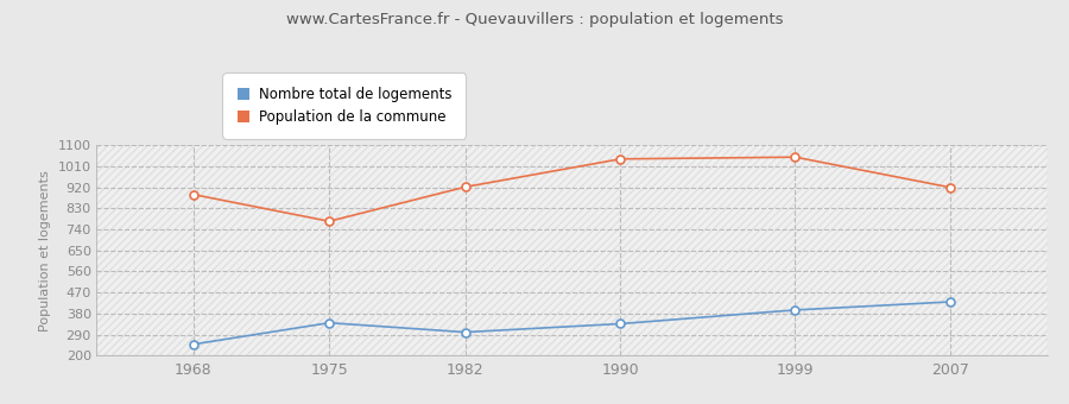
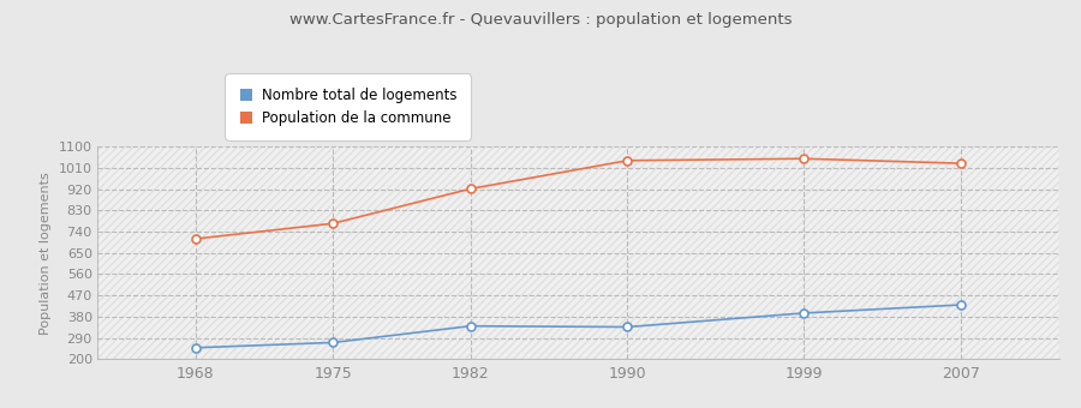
Population de la commune/1968: 890 -> 710
Nombre total de logements/1975: 340 -> 270
Nombre total de logements/1982: 300 -> 340
Population de la commune/2007: 920 -> 1030
